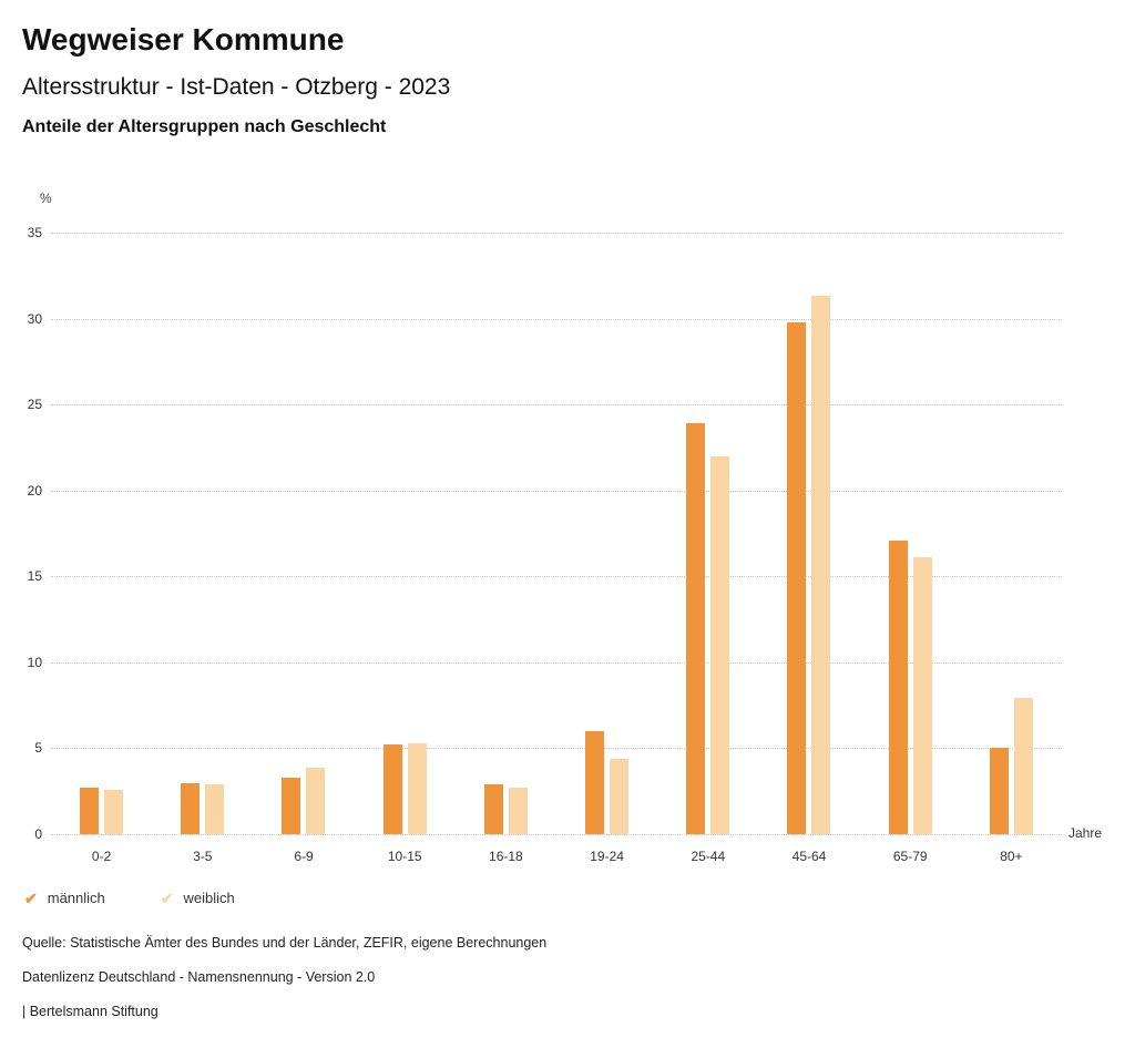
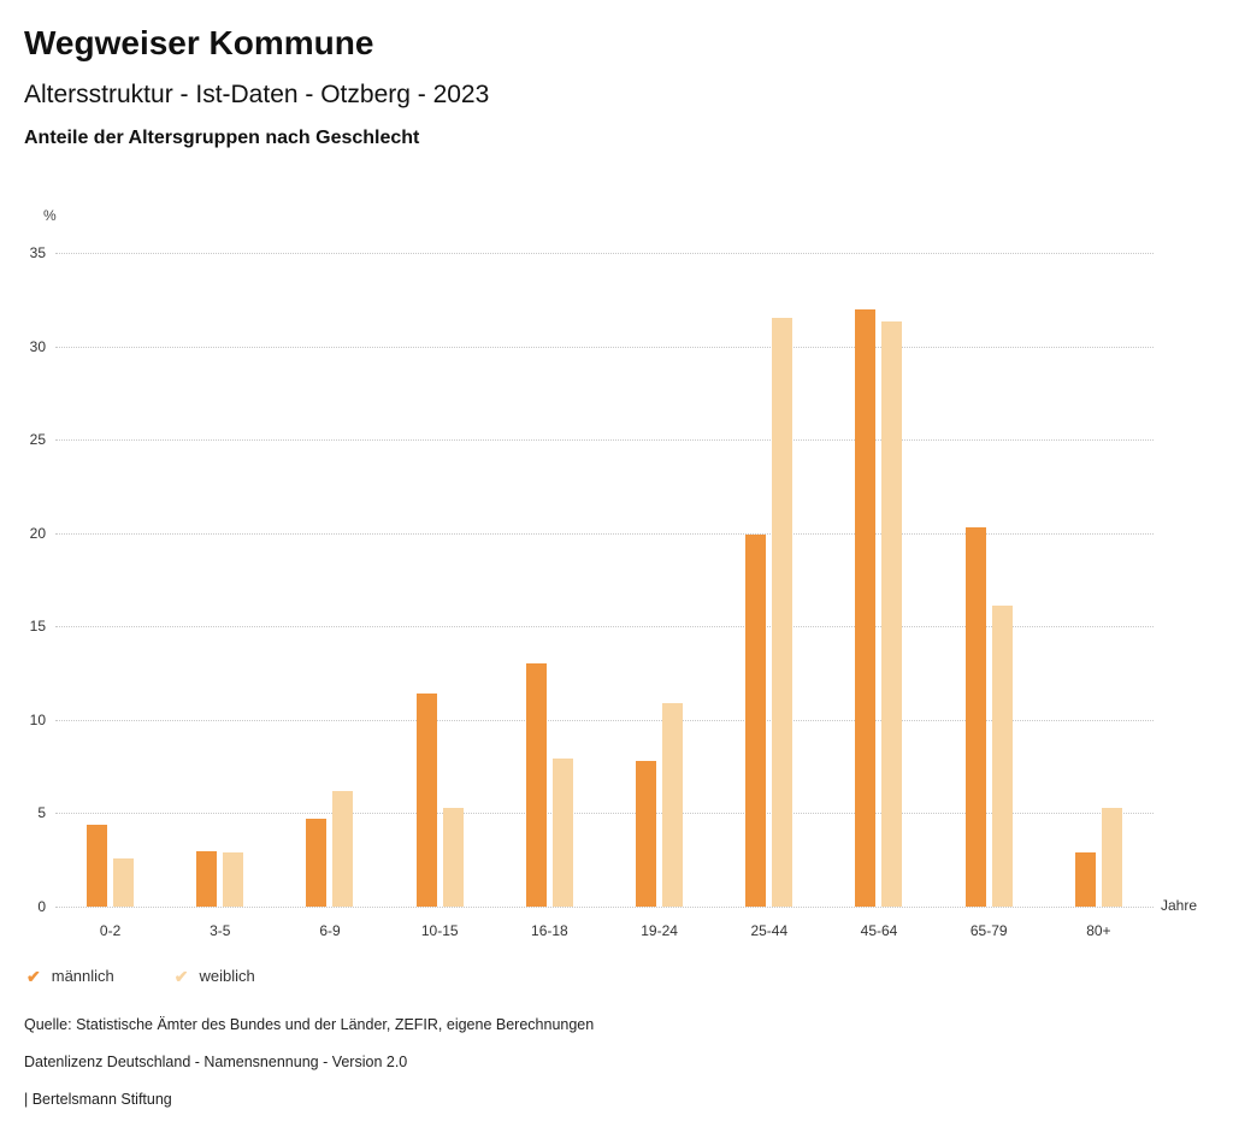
männlich/0-2: 2.7 -> 4.4
männlich/6-9: 3.3 -> 4.7
weiblich/6-9: 3.9 -> 6.2
männlich/10-15: 5.2 -> 11.4
männlich/16-18: 2.9 -> 13.0
weiblich/16-18: 2.7 -> 7.9
männlich/19-24: 6.0 -> 7.8
weiblich/19-24: 4.4 -> 10.9
männlich/25-44: 23.9 -> 19.9
weiblich/25-44: 22.0 -> 31.5
männlich/45-64: 29.8 -> 32.0
männlich/65-79: 17.1 -> 20.3
männlich/80+: 5.0 -> 2.9
weiblich/80+: 7.9 -> 5.3
